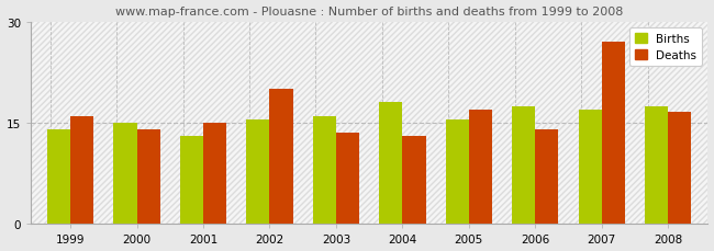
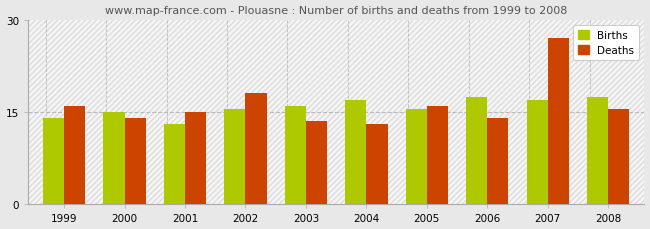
Deaths/2002: 20.0 -> 18.0
Births/2004: 18.0 -> 17.0
Deaths/2005: 17.0 -> 16.0
Deaths/2008: 16.6 -> 15.5
